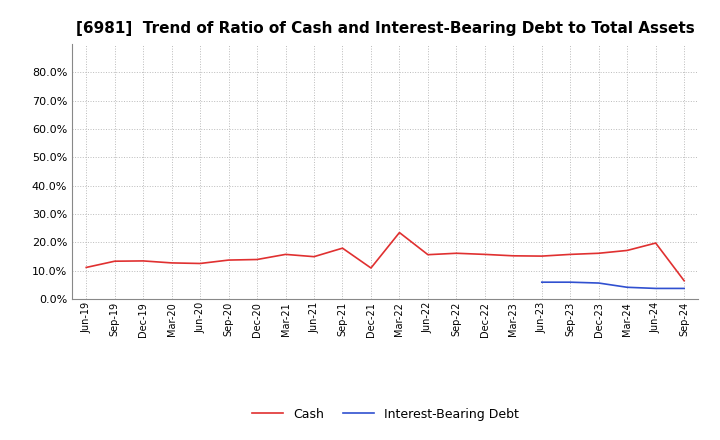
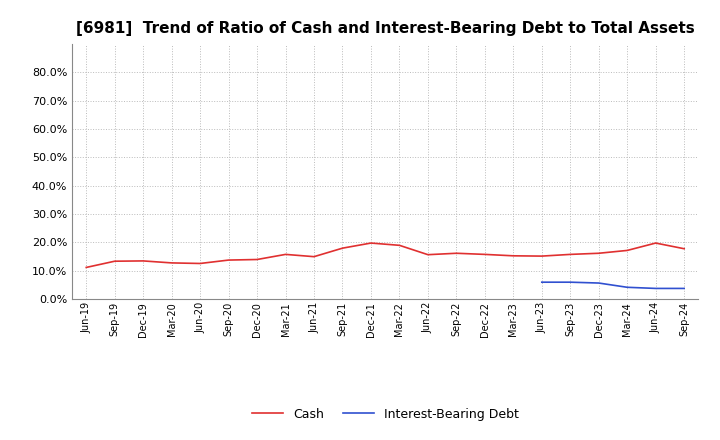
Cash/Dec-21: 11.0% -> 19.8%
Cash/Mar-22: 23.5% -> 19.0%
Cash/Sep-24: 6.5% -> 17.8%
